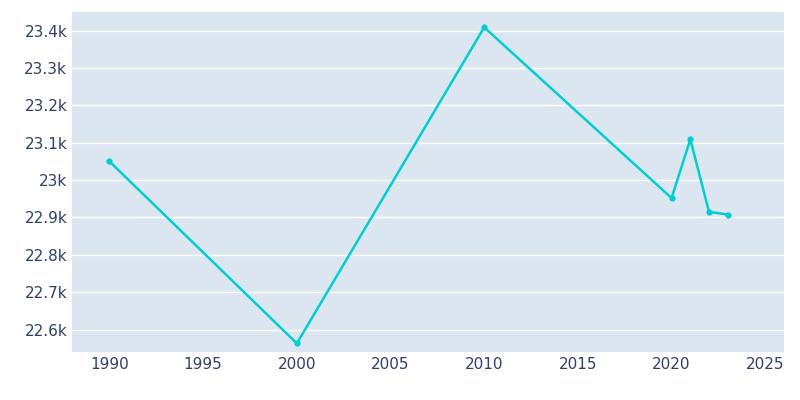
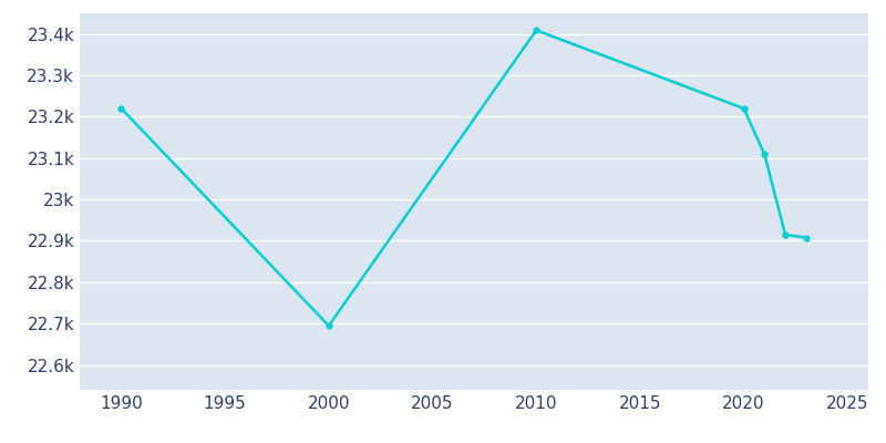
1990: 23.050k -> 23.220k
2000: 22.563k -> 22.695k
2020: 22.952k -> 23.220k
